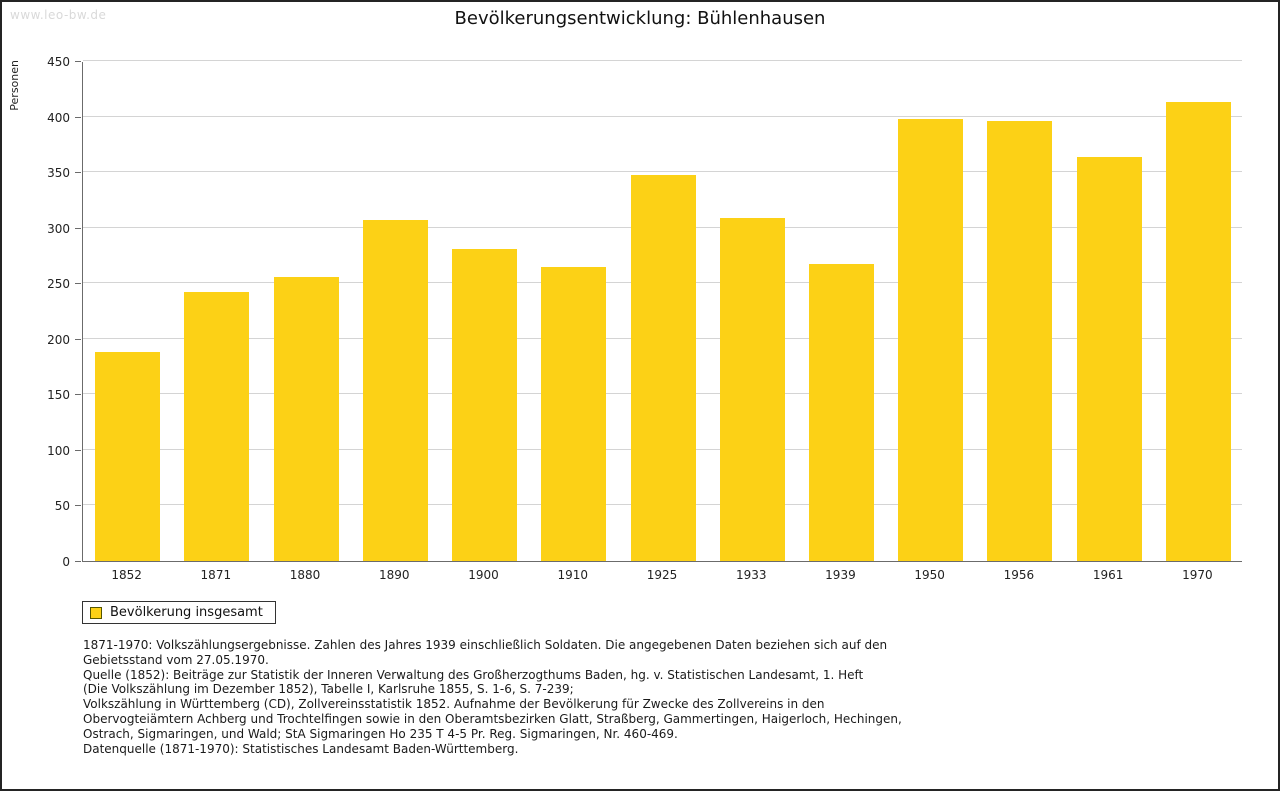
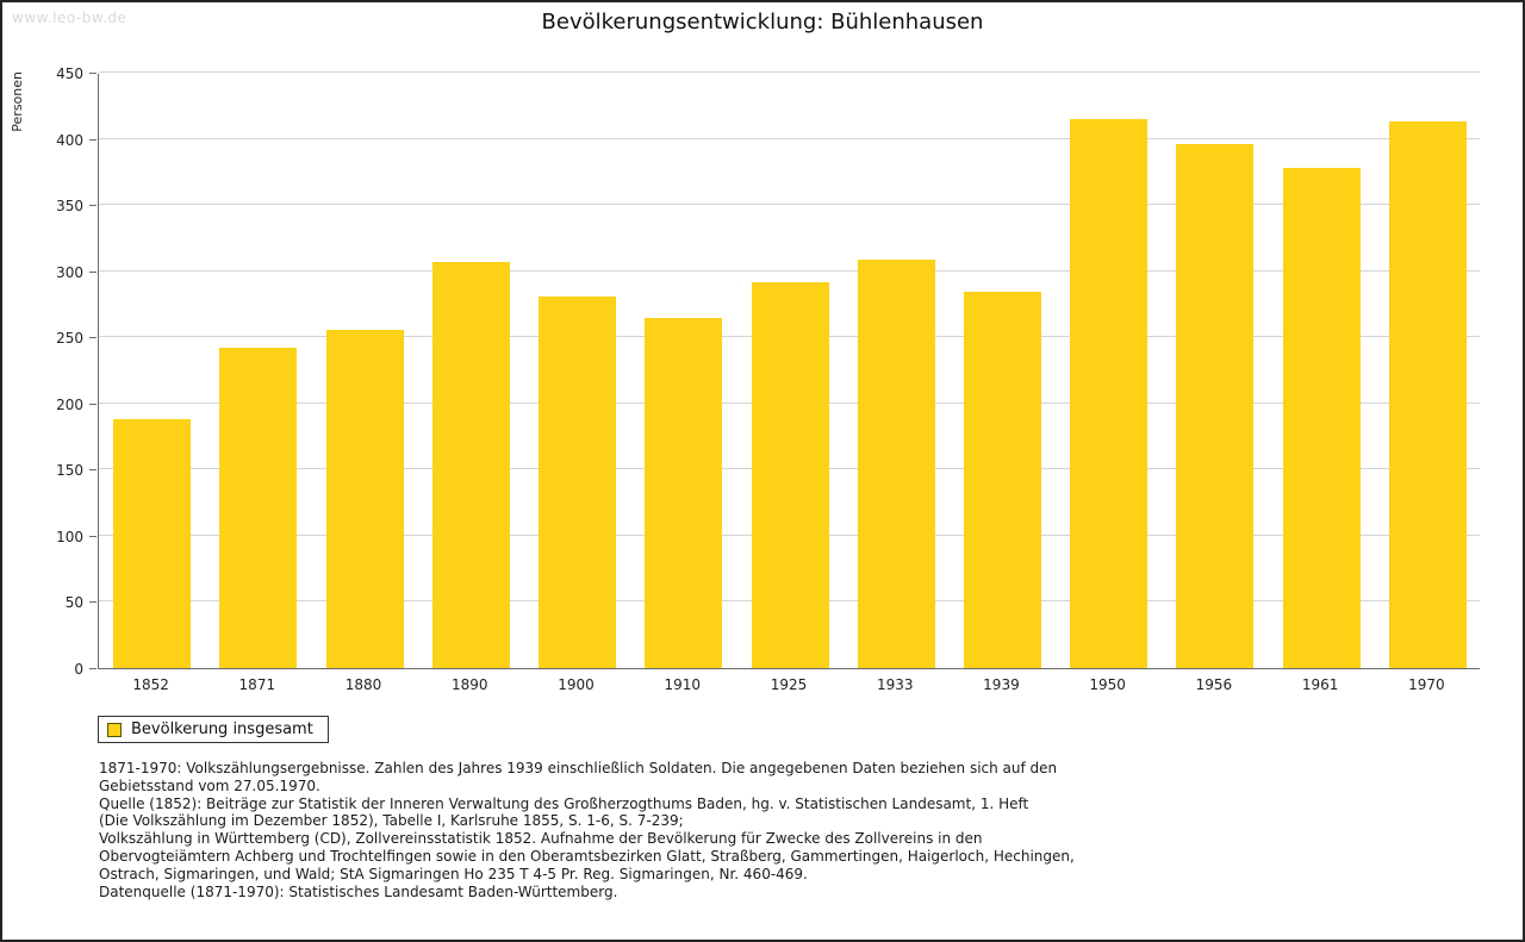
1925: 347 -> 292
1939: 267 -> 284
1950: 398 -> 415
1961: 364 -> 378
